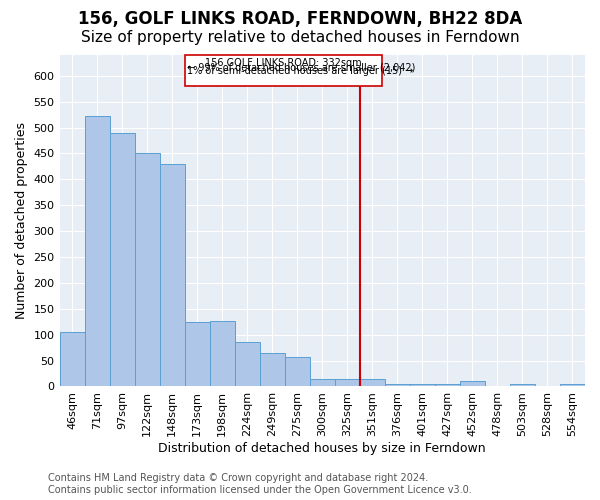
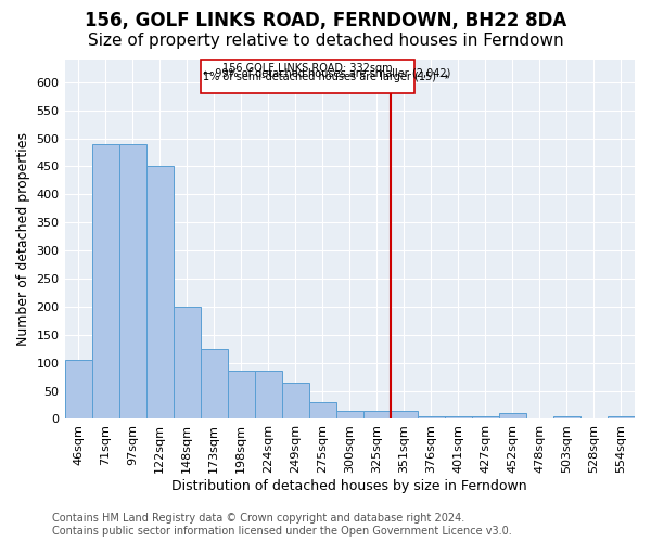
71sqm: 522 -> 490
148sqm: 430 -> 200
198sqm: 126 -> 85
275sqm: 56 -> 30
